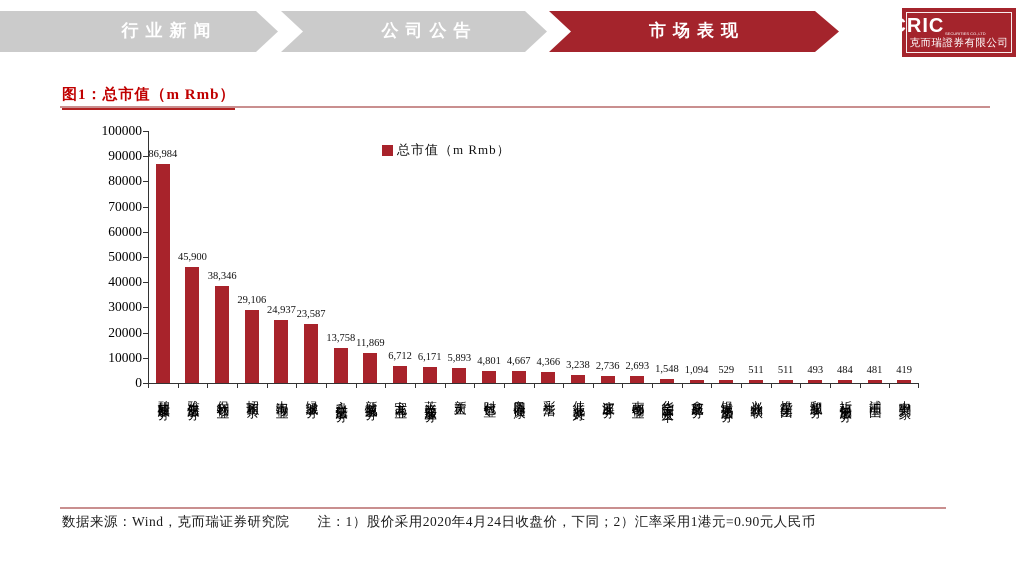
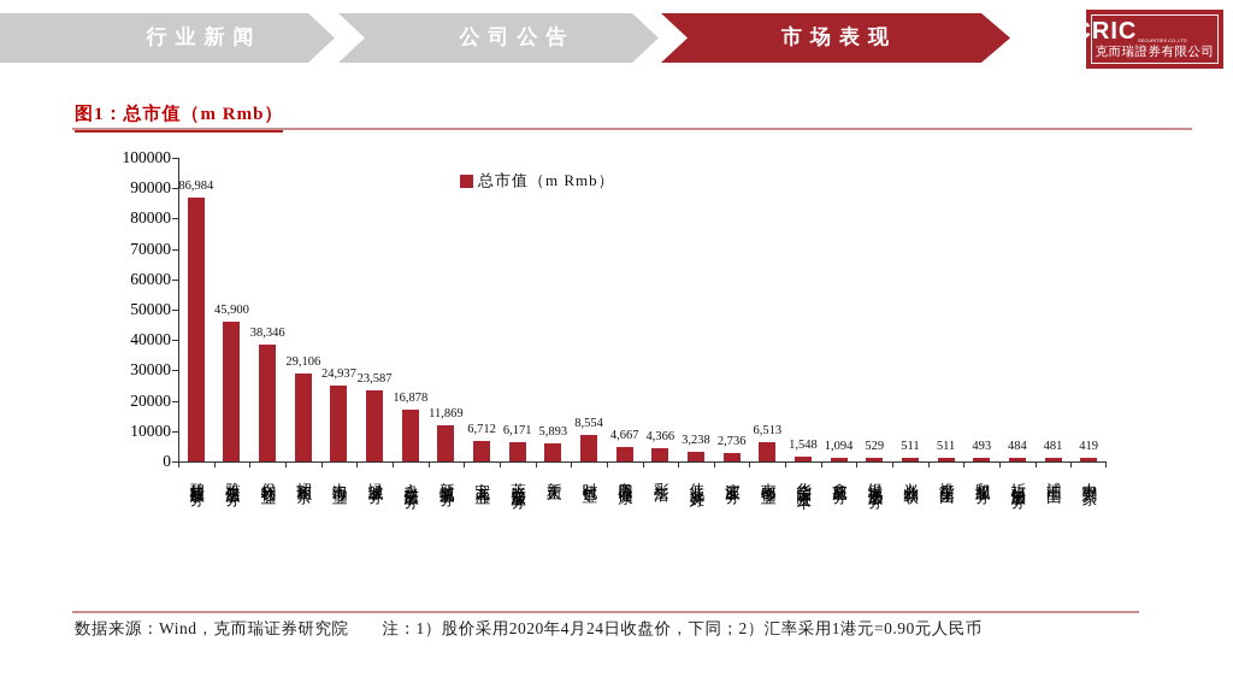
永升生活服务: 13,758 -> 16,878
时代邻里: 4,801 -> 8,554
南都物业: 2,693 -> 6,513
